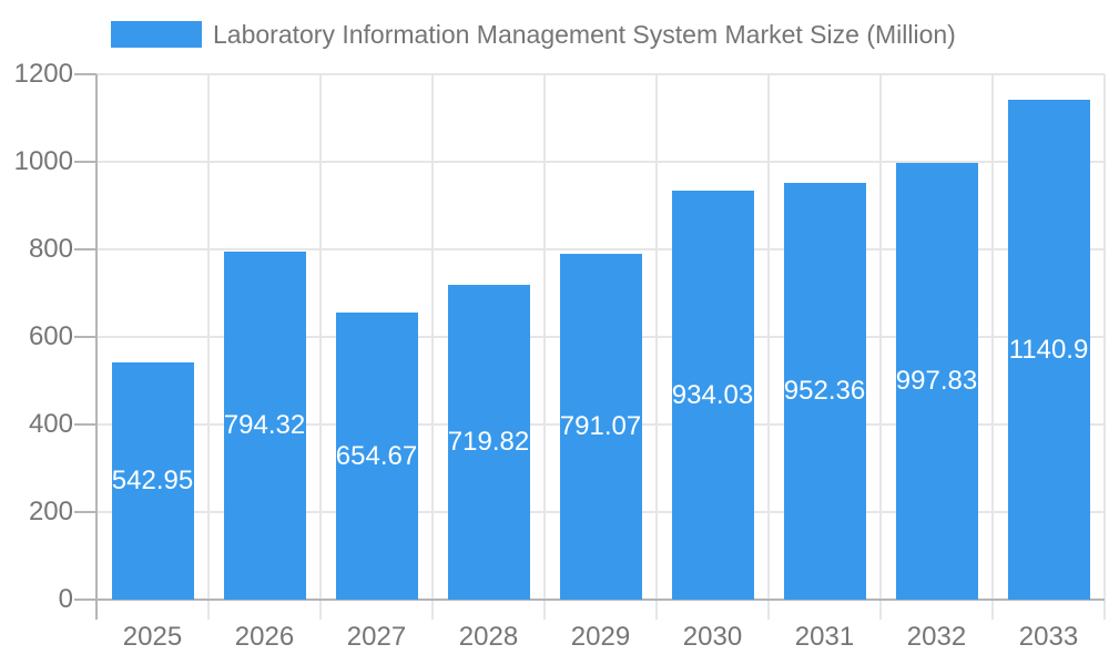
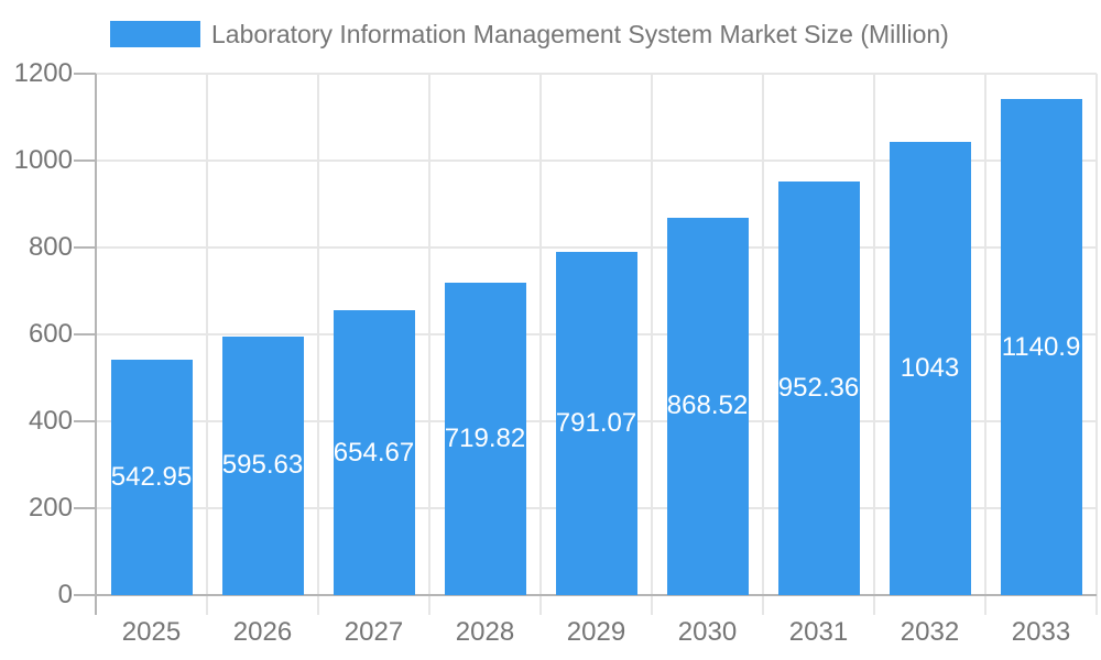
2026: 794.32 -> 595.63
2030: 934.03 -> 868.52
2032: 997.83 -> 1043
